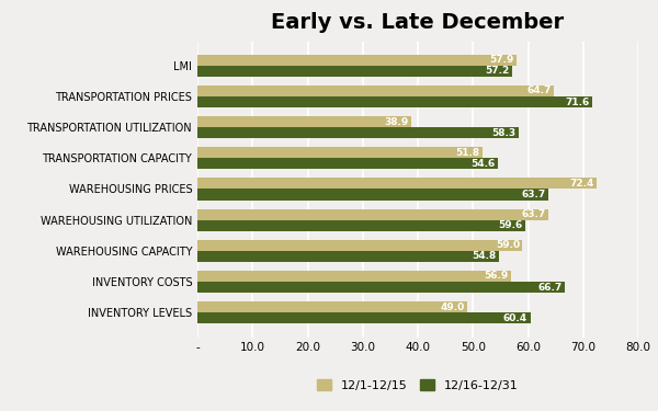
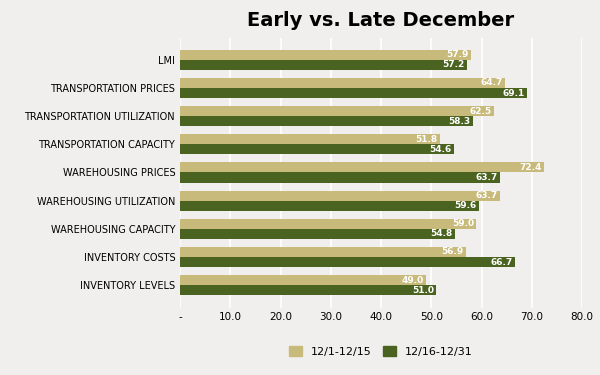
12/16-12/31/TRANSPORTATION PRICES: 71.6 -> 69.1
12/1-12/15/TRANSPORTATION UTILIZATION: 38.9 -> 62.5
12/16-12/31/INVENTORY LEVELS: 60.4 -> 51.0
